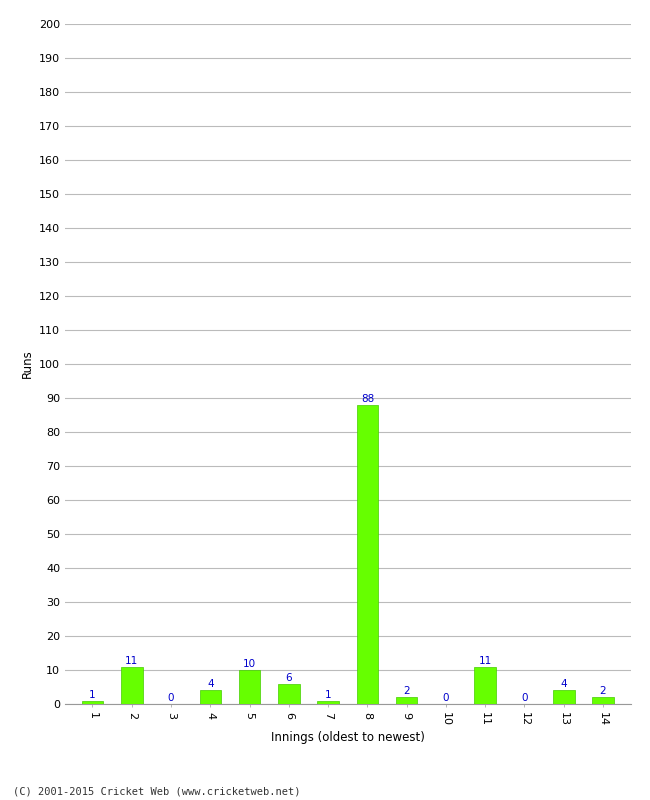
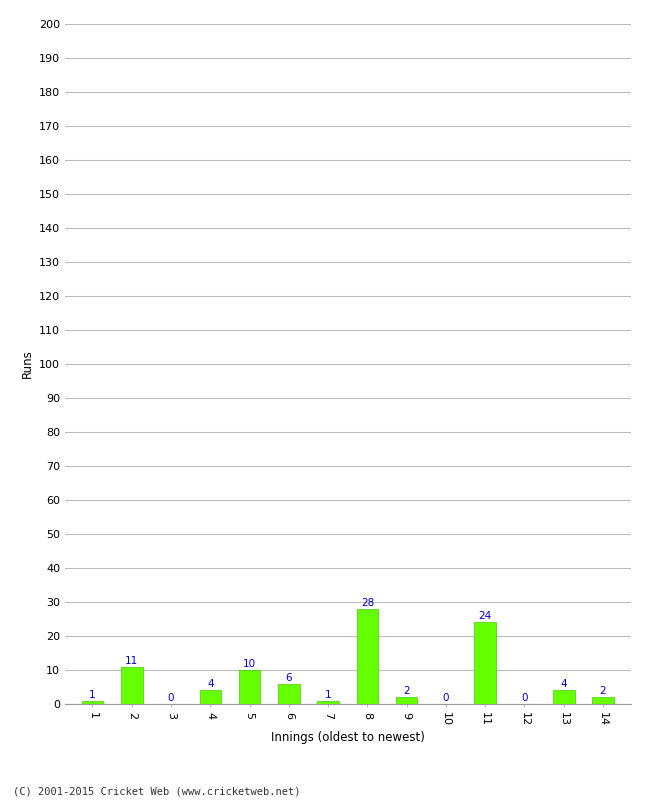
8: 88 -> 28
11: 11 -> 24
